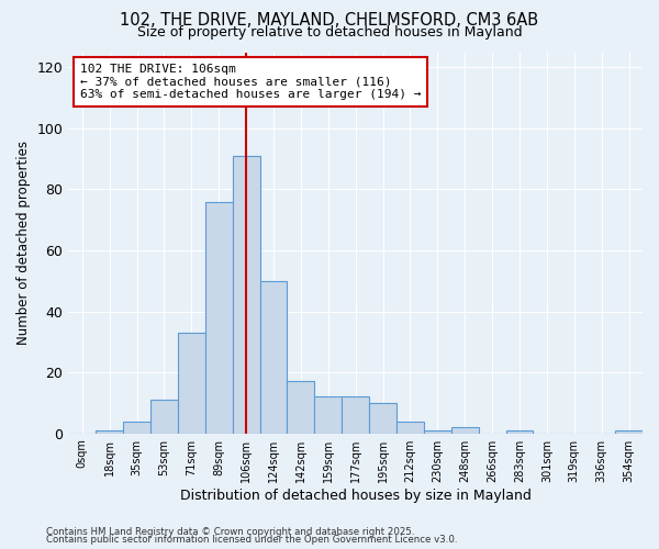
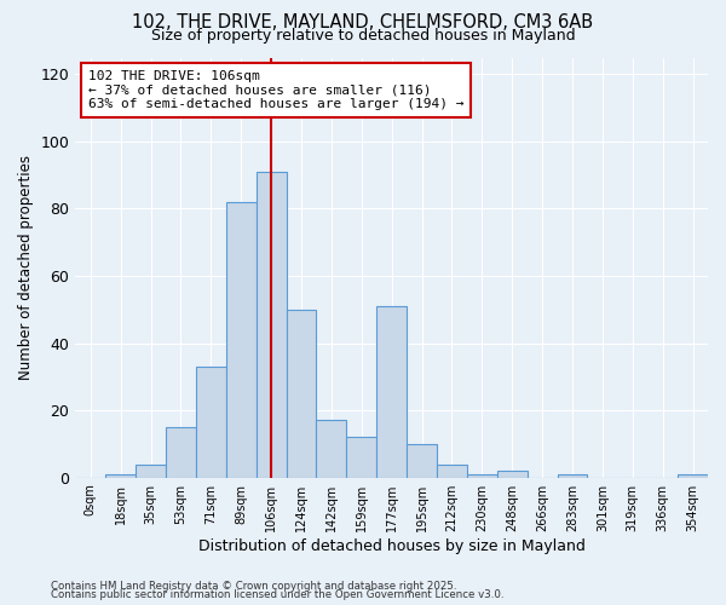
53sqm: 11 -> 15
89sqm: 76 -> 82
177sqm: 12 -> 51
